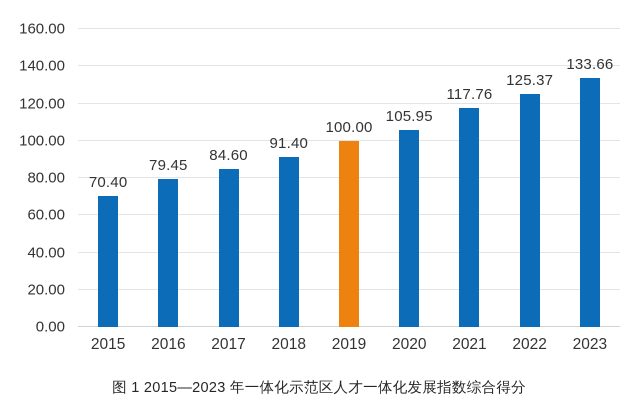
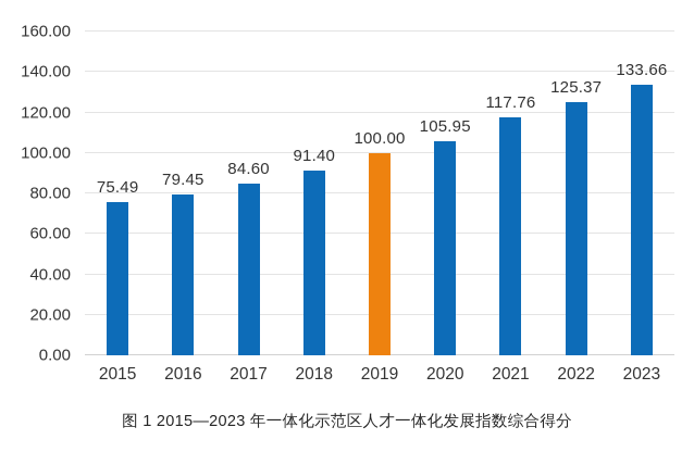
2015: 70.40 -> 75.49
